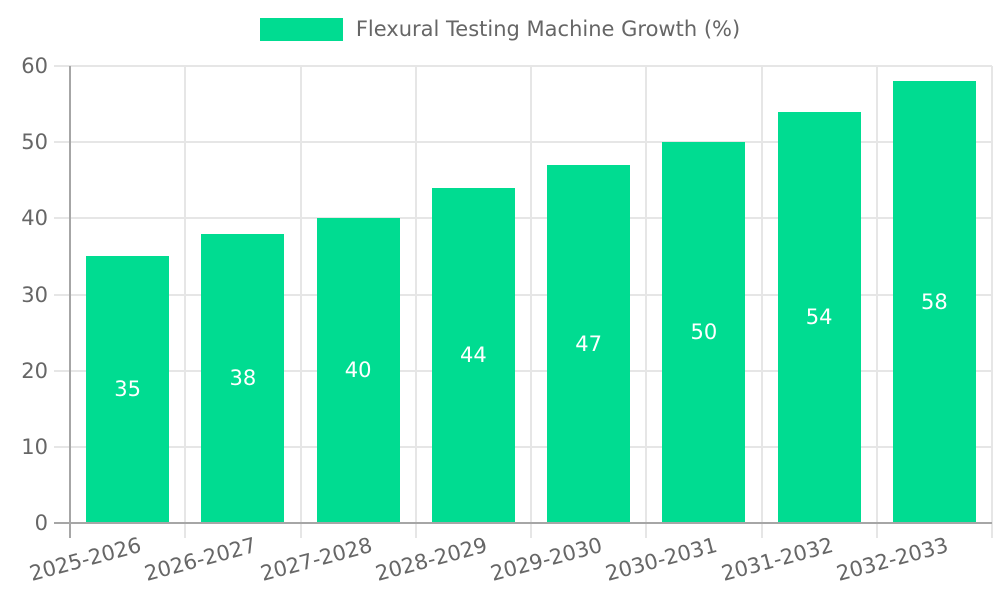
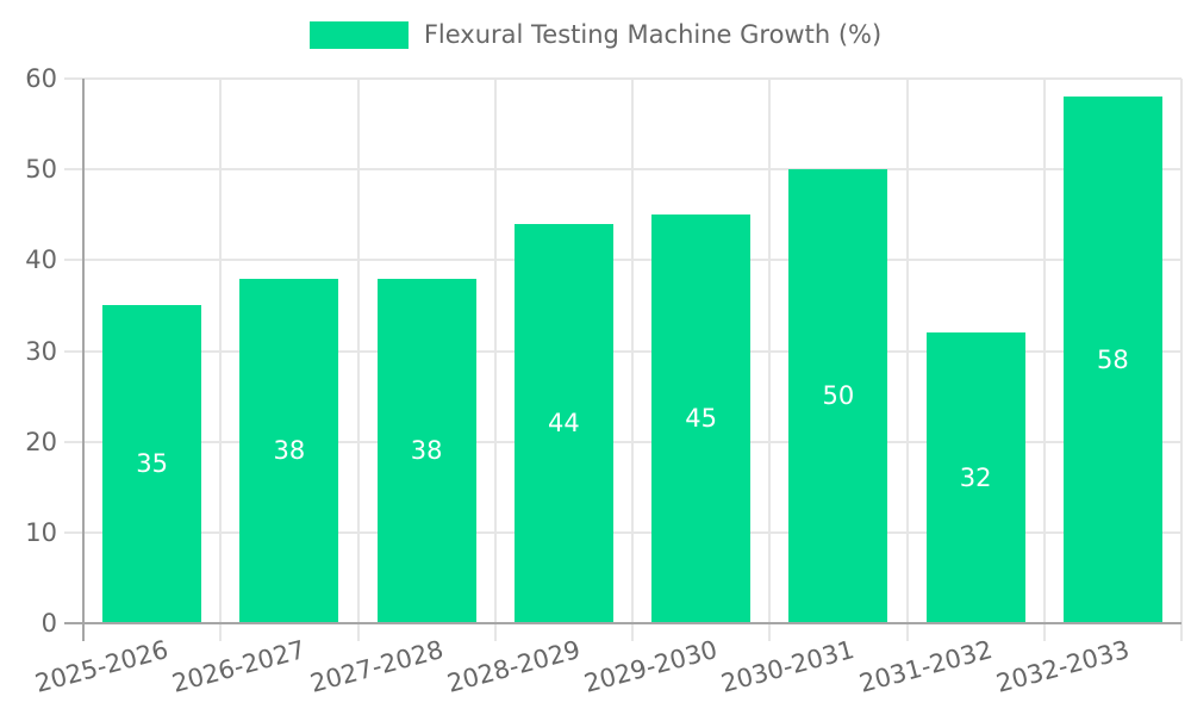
2027-2028: 40 -> 38
2029-2030: 47 -> 45
2031-2032: 54 -> 32
